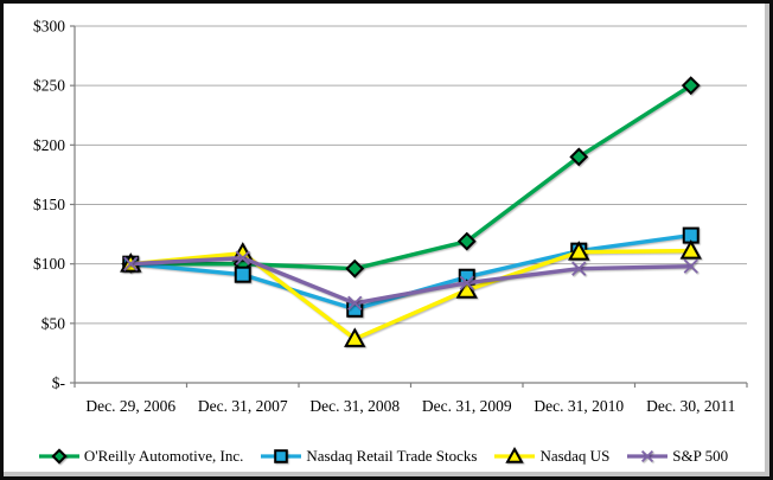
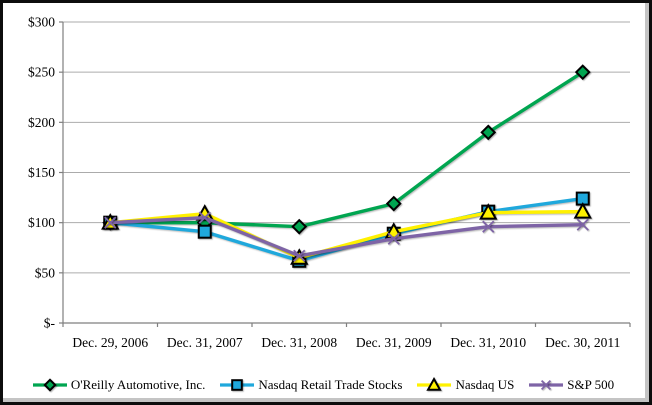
Nasdaq US/Dec. 31, 2008: $37 -> $65
Nasdaq US/Dec. 31, 2009: $78 -> $91
